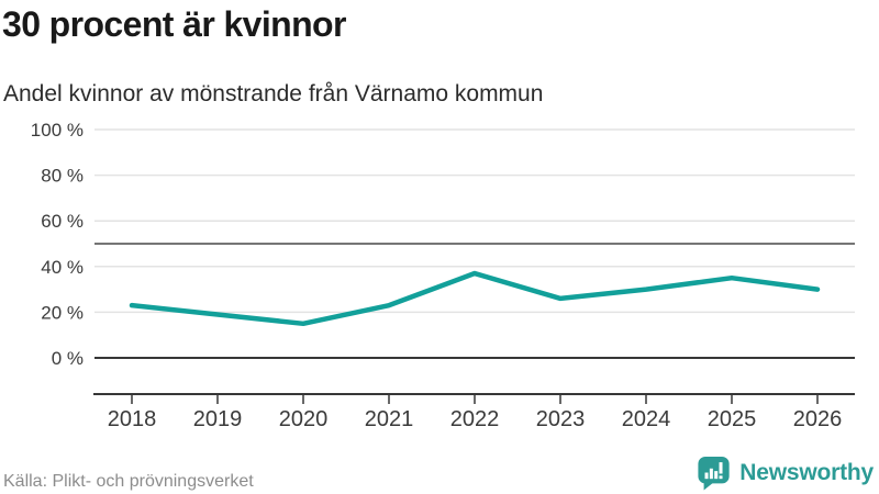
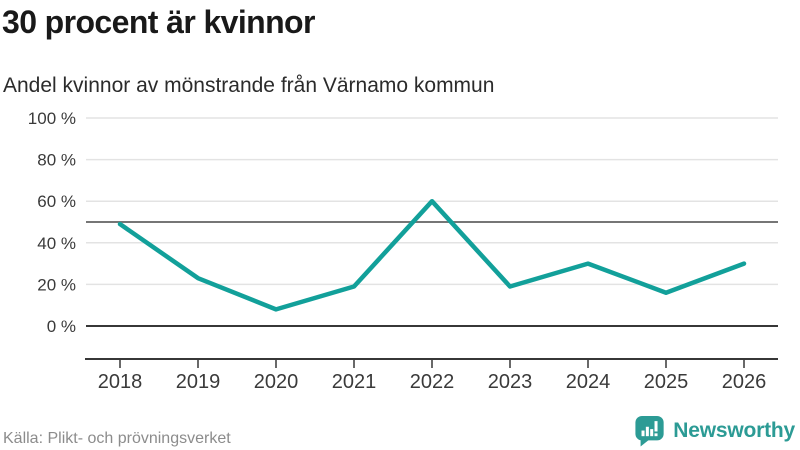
2018: 23% -> 49%
2019: 19% -> 23%
2020: 15% -> 8%
2021: 23% -> 19%
2022: 37% -> 60%
2023: 26% -> 19%
2025: 35% -> 16%
